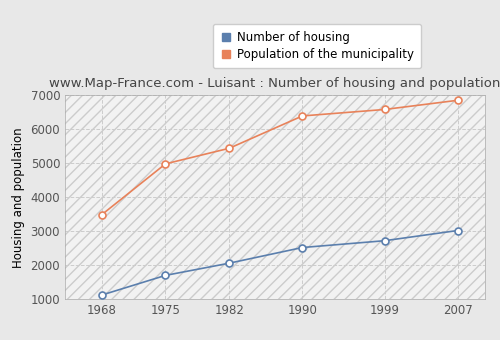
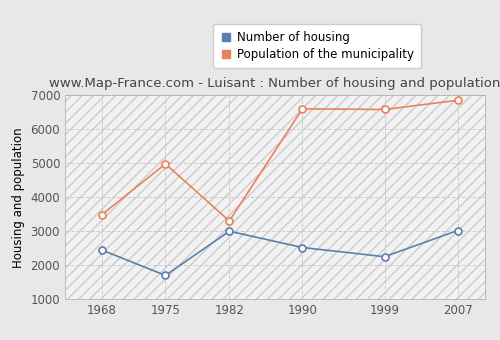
Number of housing/1968: 1120 -> 2450
Number of housing/1982: 2060 -> 3000
Population of the municipality/1982: 5440 -> 3300
Population of the municipality/1990: 6390 -> 6600
Number of housing/1999: 2720 -> 2250
